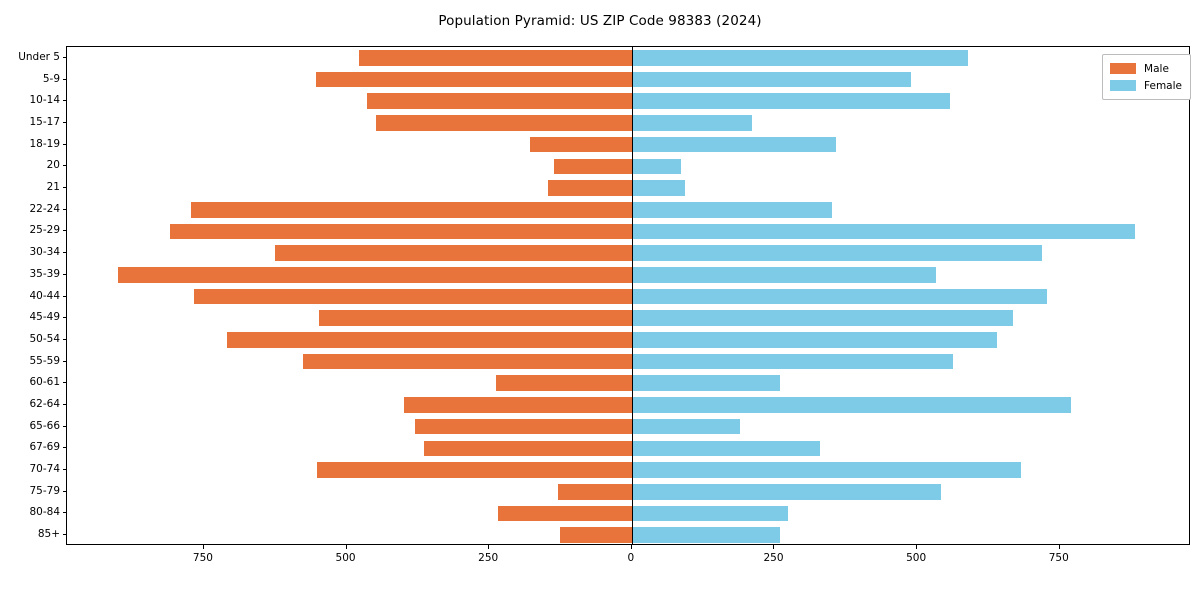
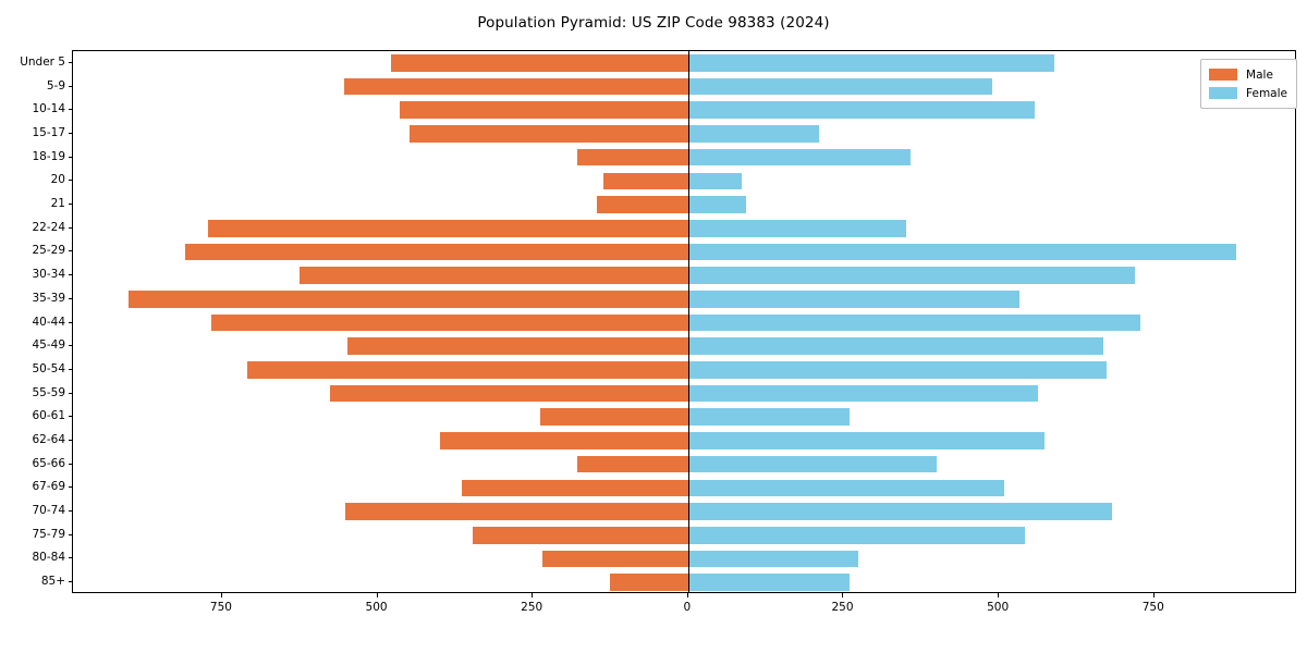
Male/75-79: 130 -> 350
Female/67-69: 330 -> 510
Male/65-66: 380 -> 180
Female/65-66: 190 -> 400
Female/62-64: 770 -> 570
Female/50-54: 640 -> 670
